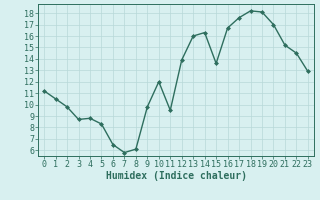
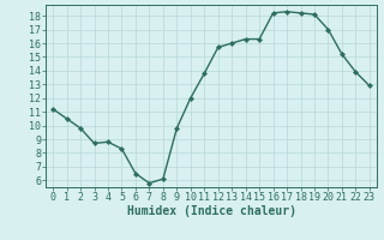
11: 9.5 -> 13.8
12: 13.9 -> 15.7
15: 13.6 -> 16.3
16: 16.7 -> 18.2
17: 17.6 -> 18.3
22: 14.5 -> 13.9
